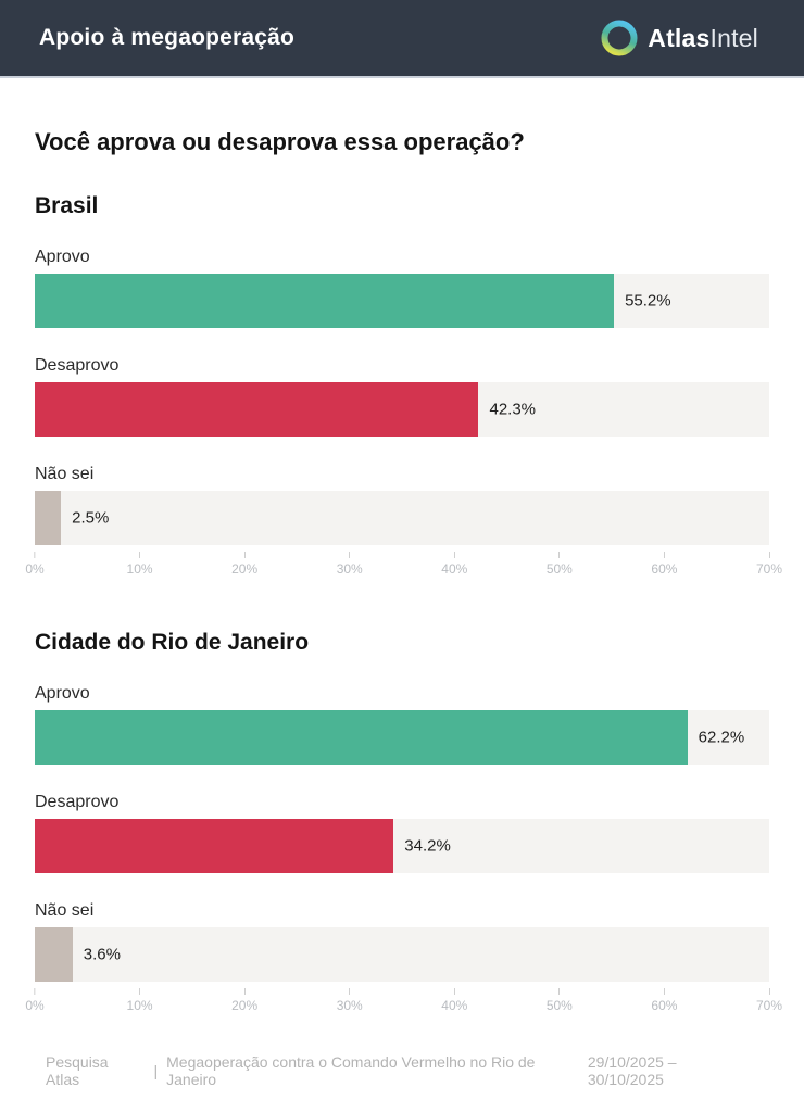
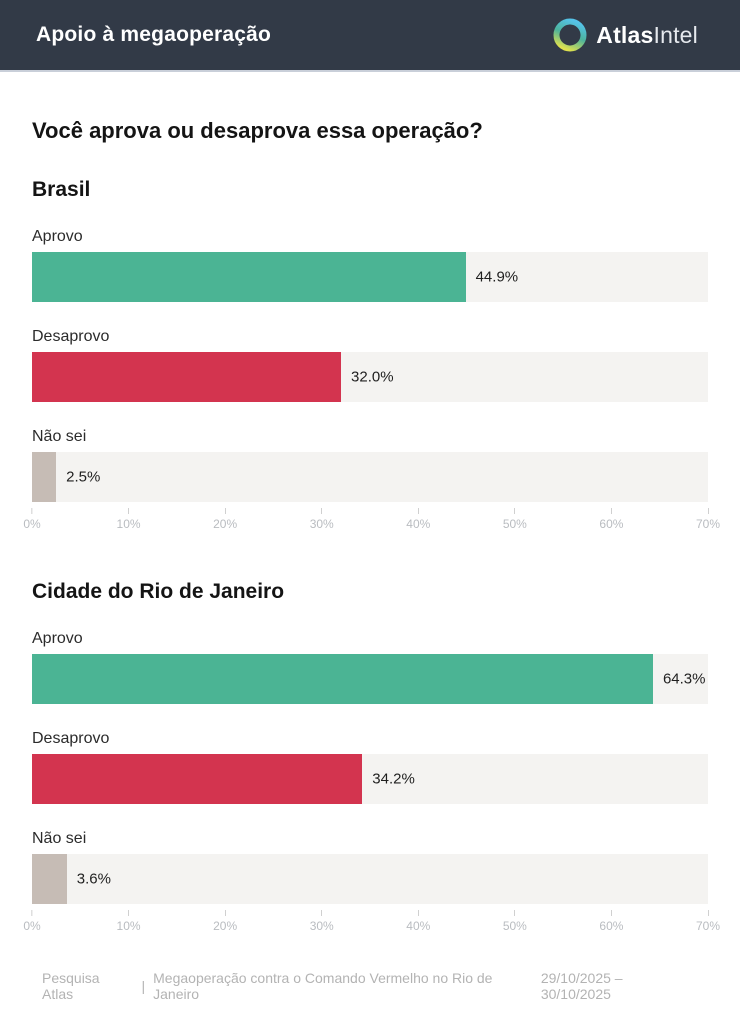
Brasil/Aprovo: 55.2% -> 44.9%
Brasil/Desaprovo: 42.3% -> 32.0%
Cidade do Rio de Janeiro/Aprovo: 62.2% -> 64.3%
